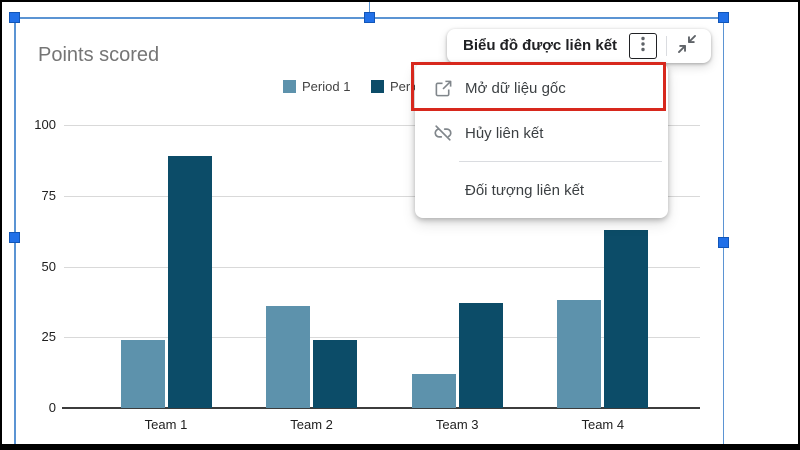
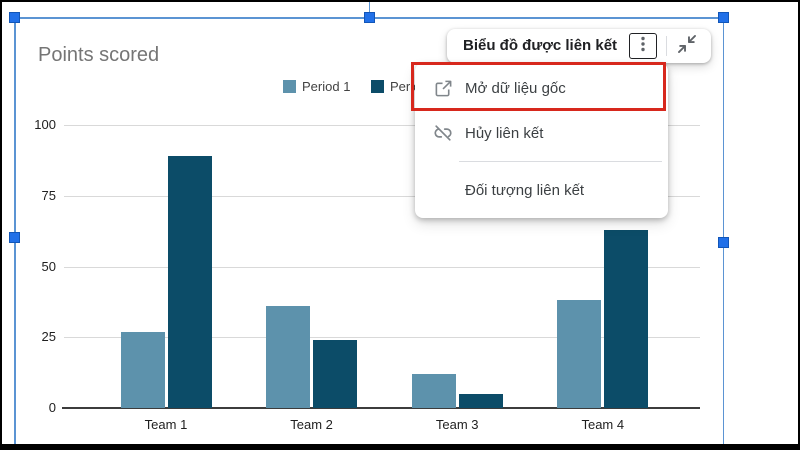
Period 1/Team 1: 24 -> 27
Period 2/Team 3: 37 -> 5
